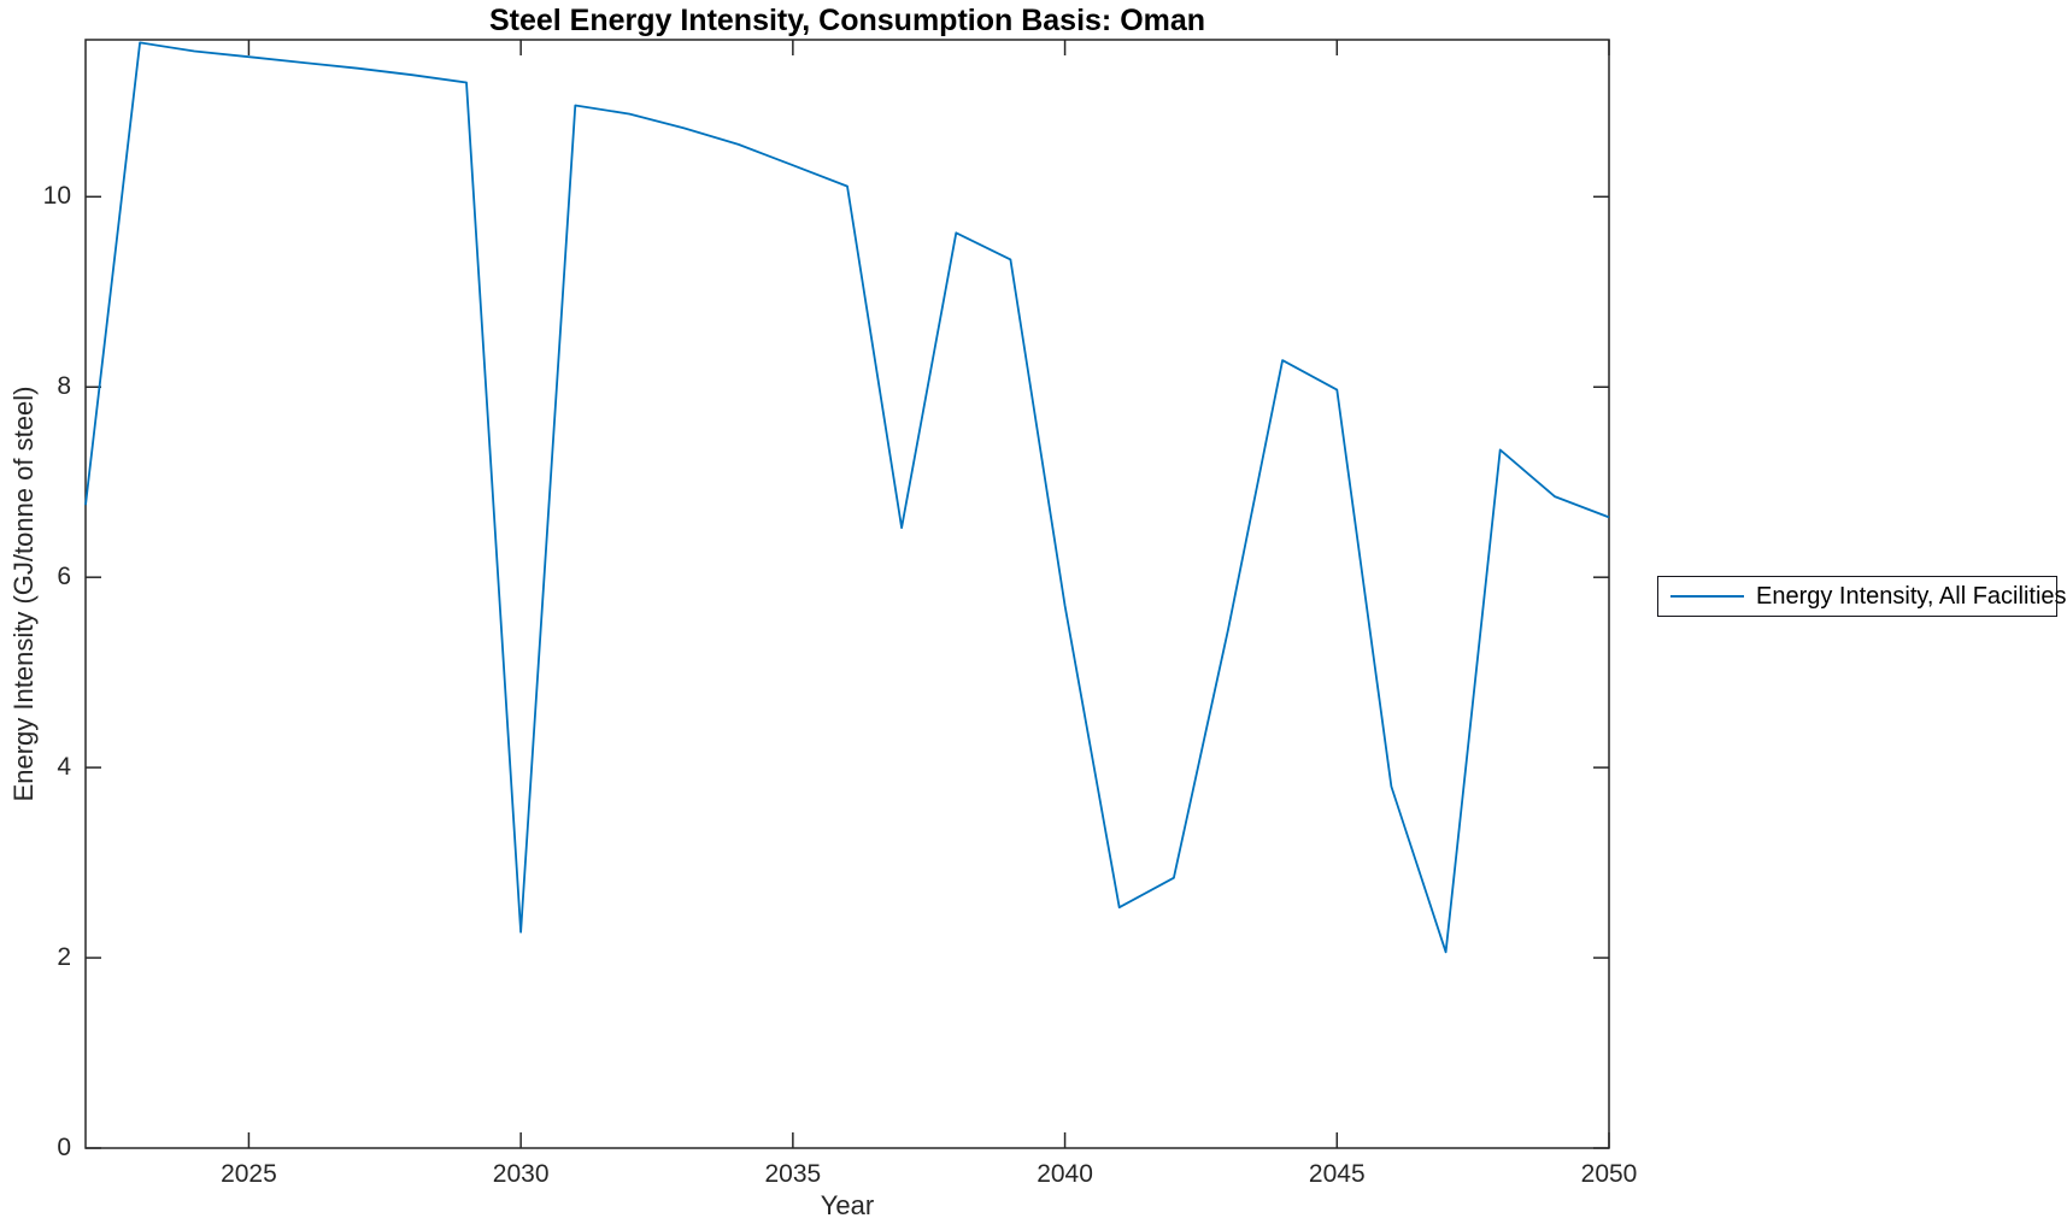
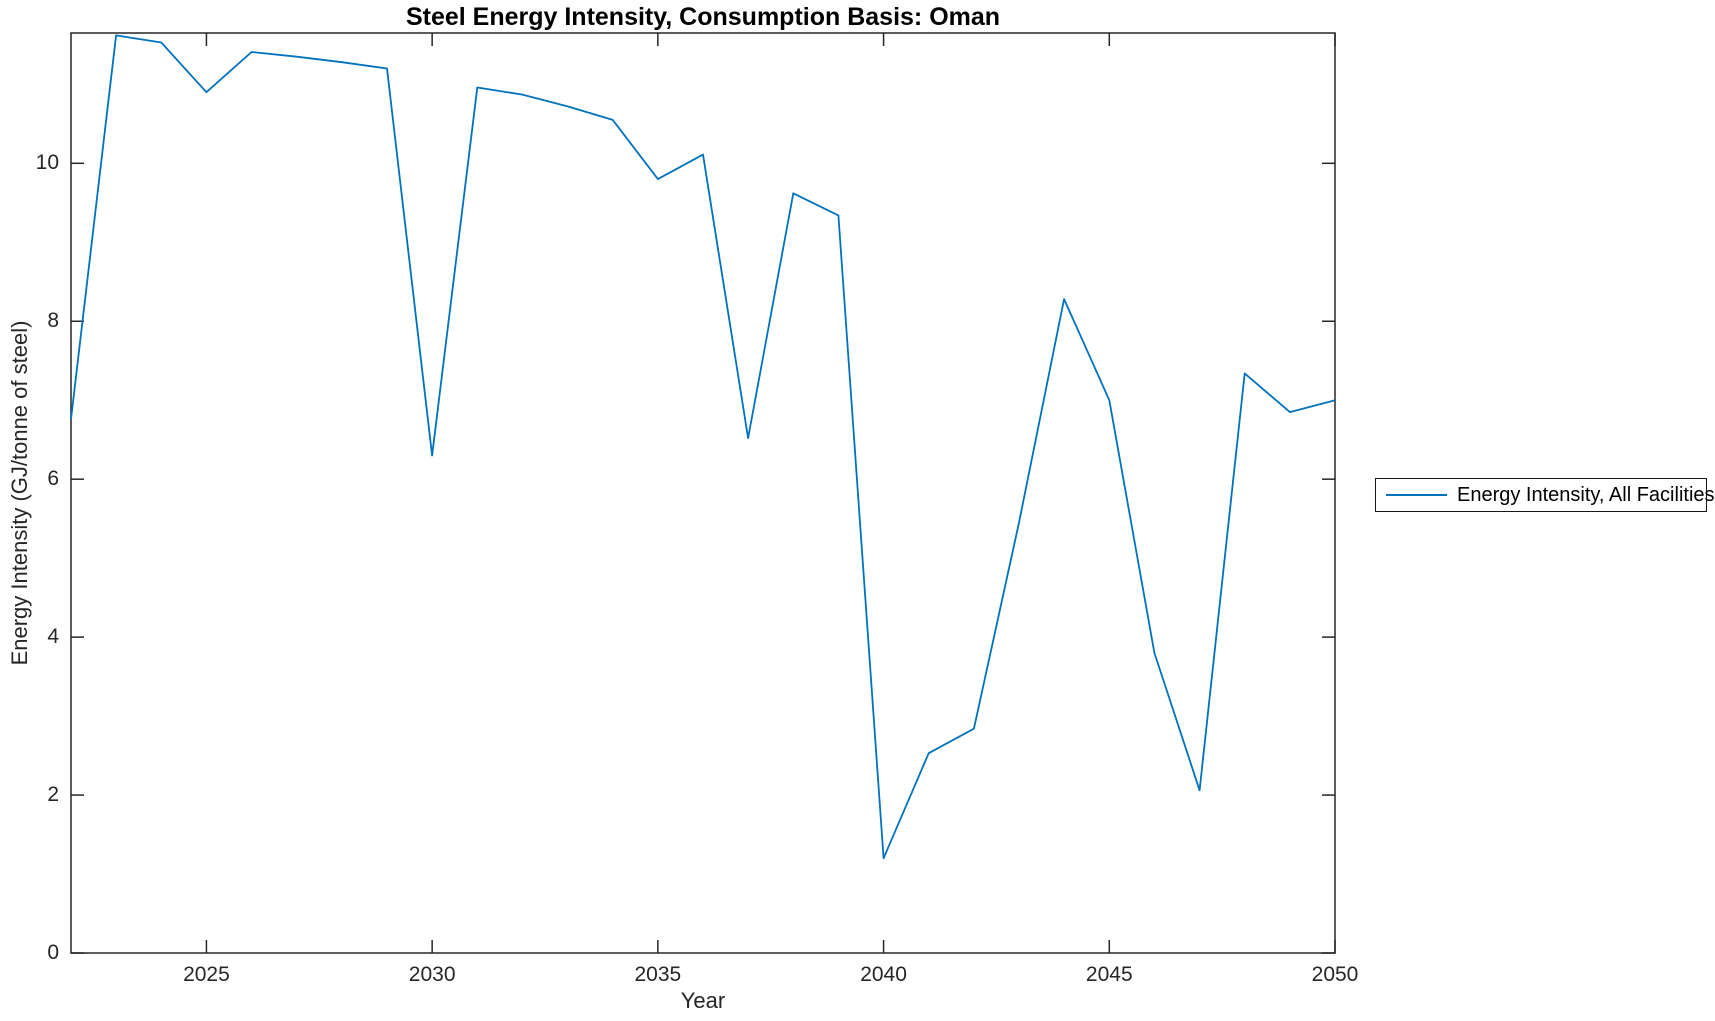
2025: 11.5 -> 10.9
2030: 2.3 -> 6.3
2035: 10.3 -> 9.8
2040: 5.7 -> 1.2
2045: 8.0 -> 7.0
2050: 6.6 -> 7.0
